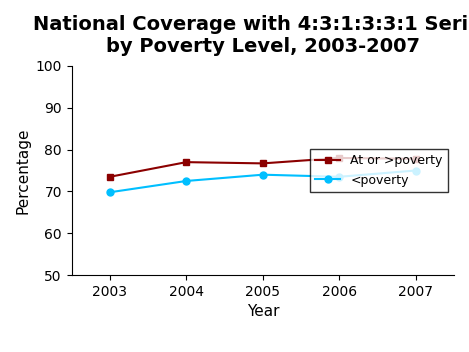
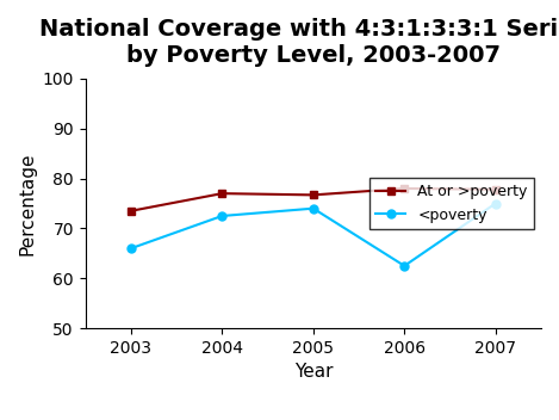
<poverty/2003: 69.8 -> 66.0
<poverty/2006: 73.5 -> 62.5
